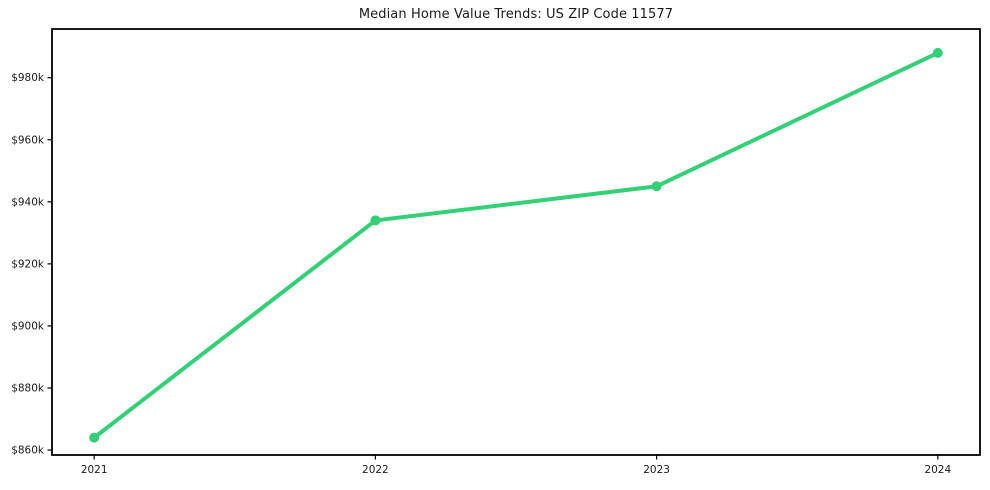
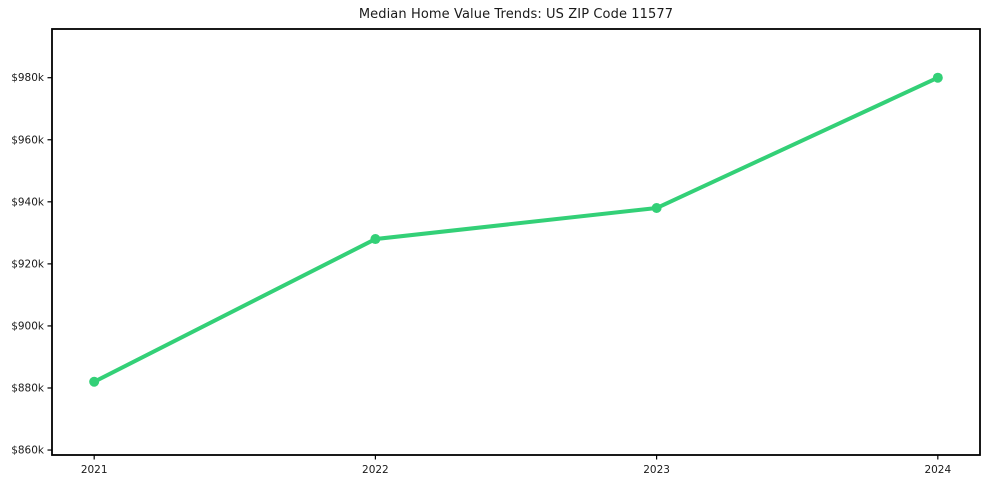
2021: $864k -> $882k
2022: $934k -> $928k
2023: $945k -> $938k
2024: $988k -> $980k
